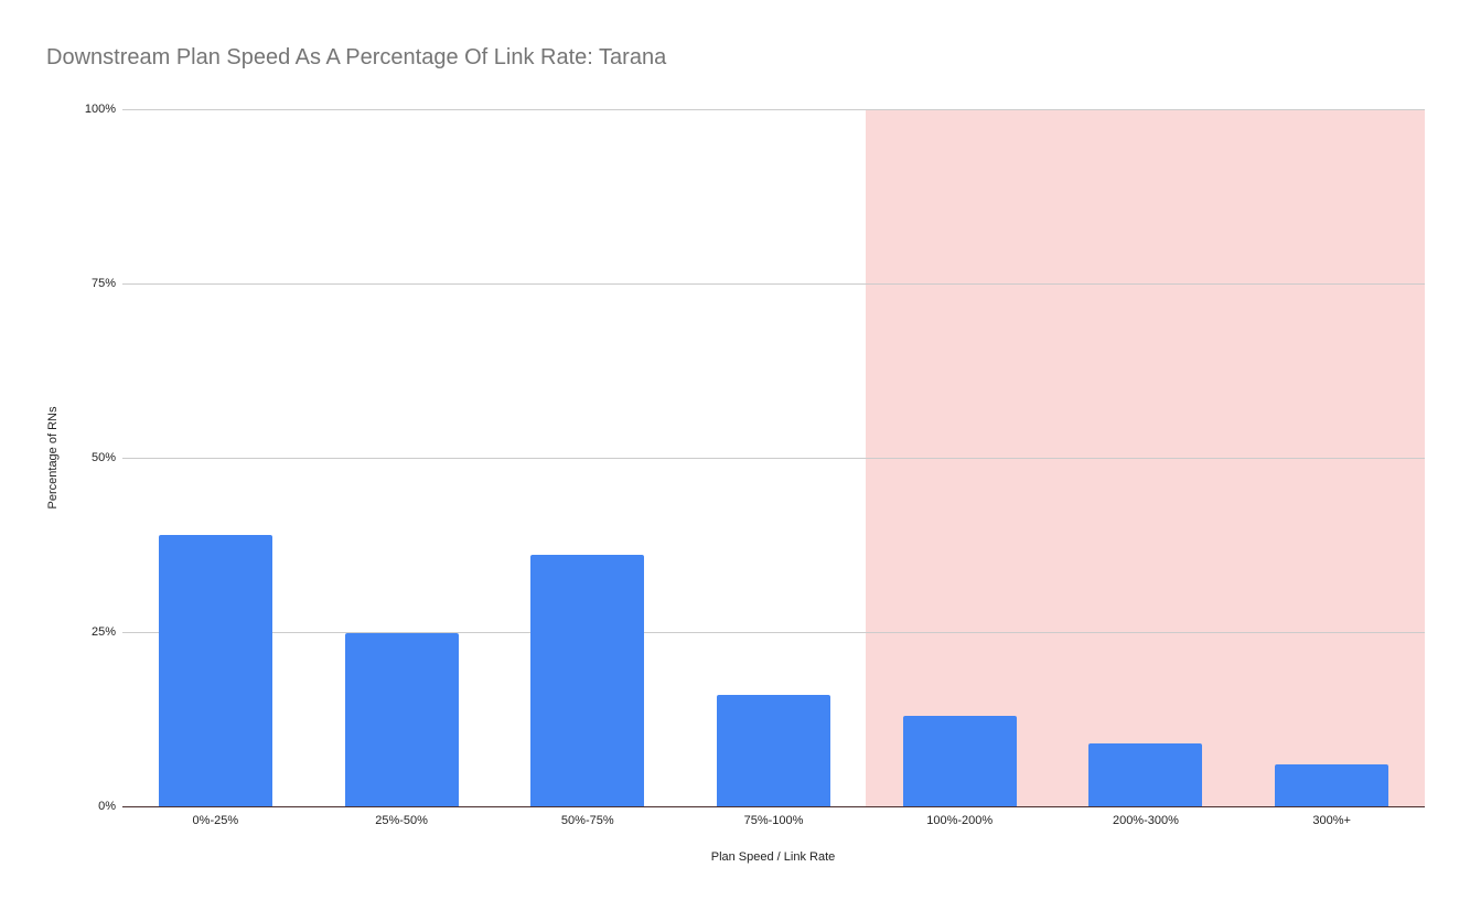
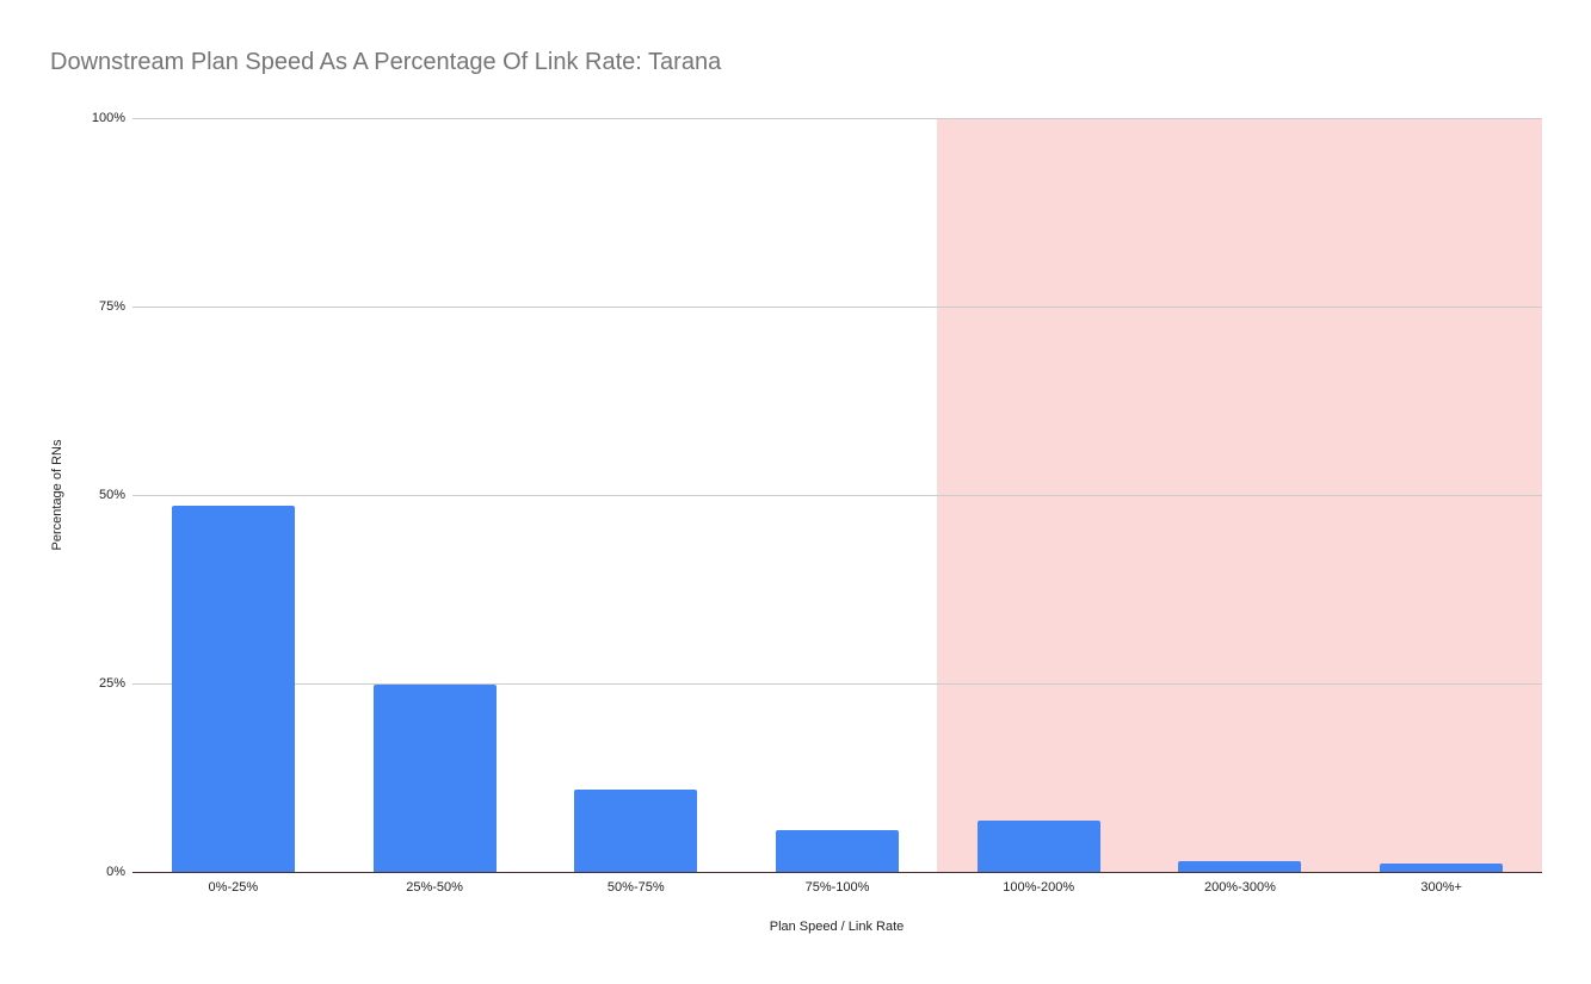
0%-25%: 39% -> 49%
50%-75%: 36% -> 11%
75%-100%: 16% -> 6%
100%-200%: 13% -> 7%
200%-300%: 9% -> 1%
300%+: 6% -> 1%
